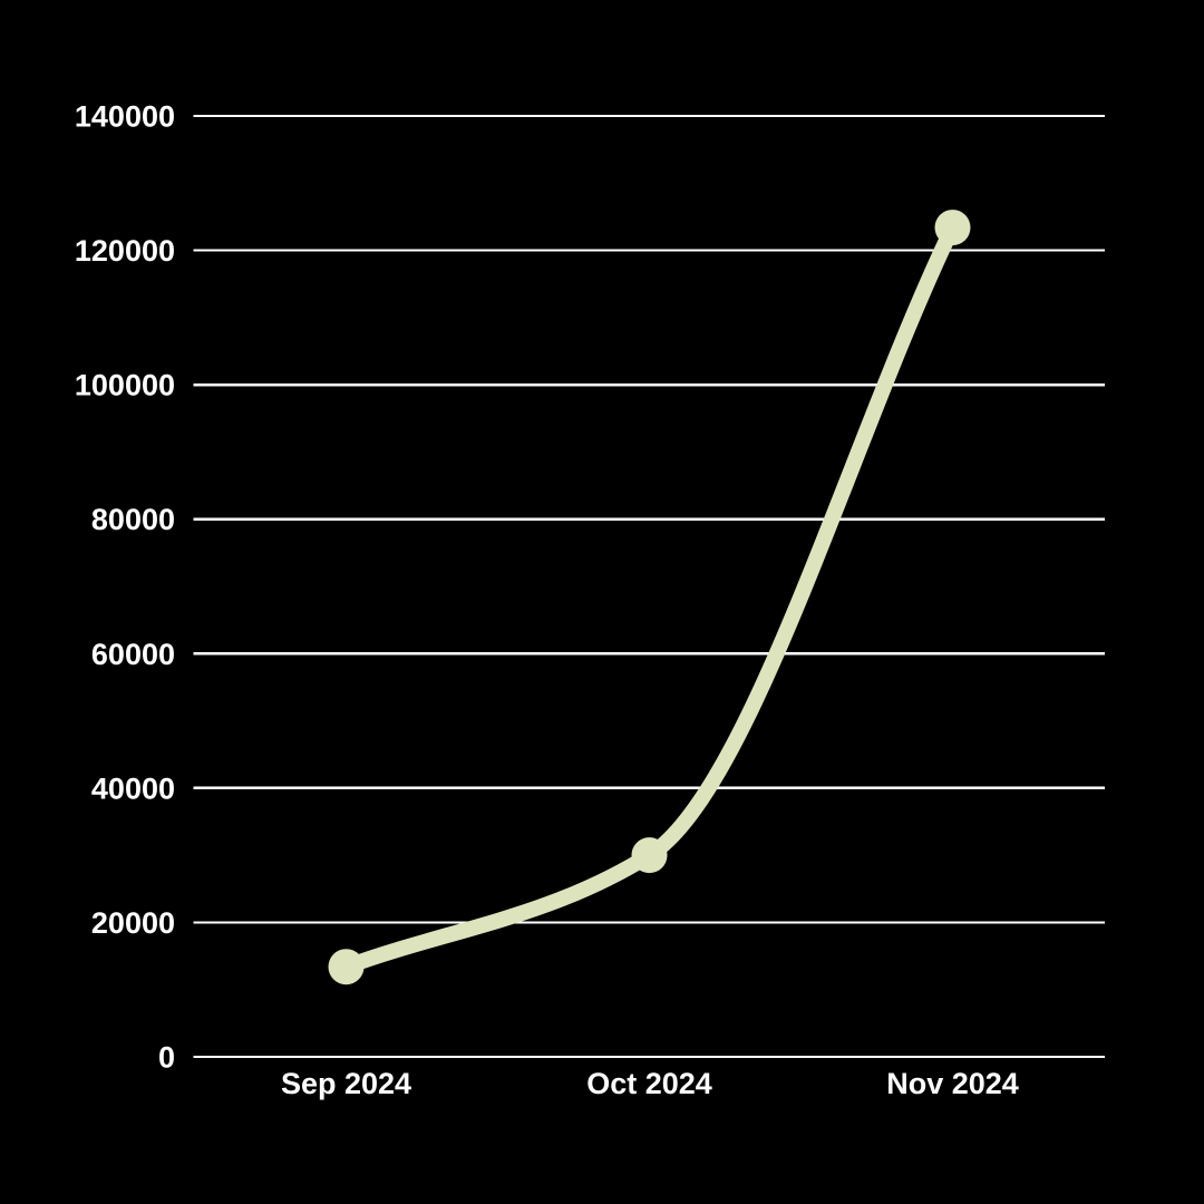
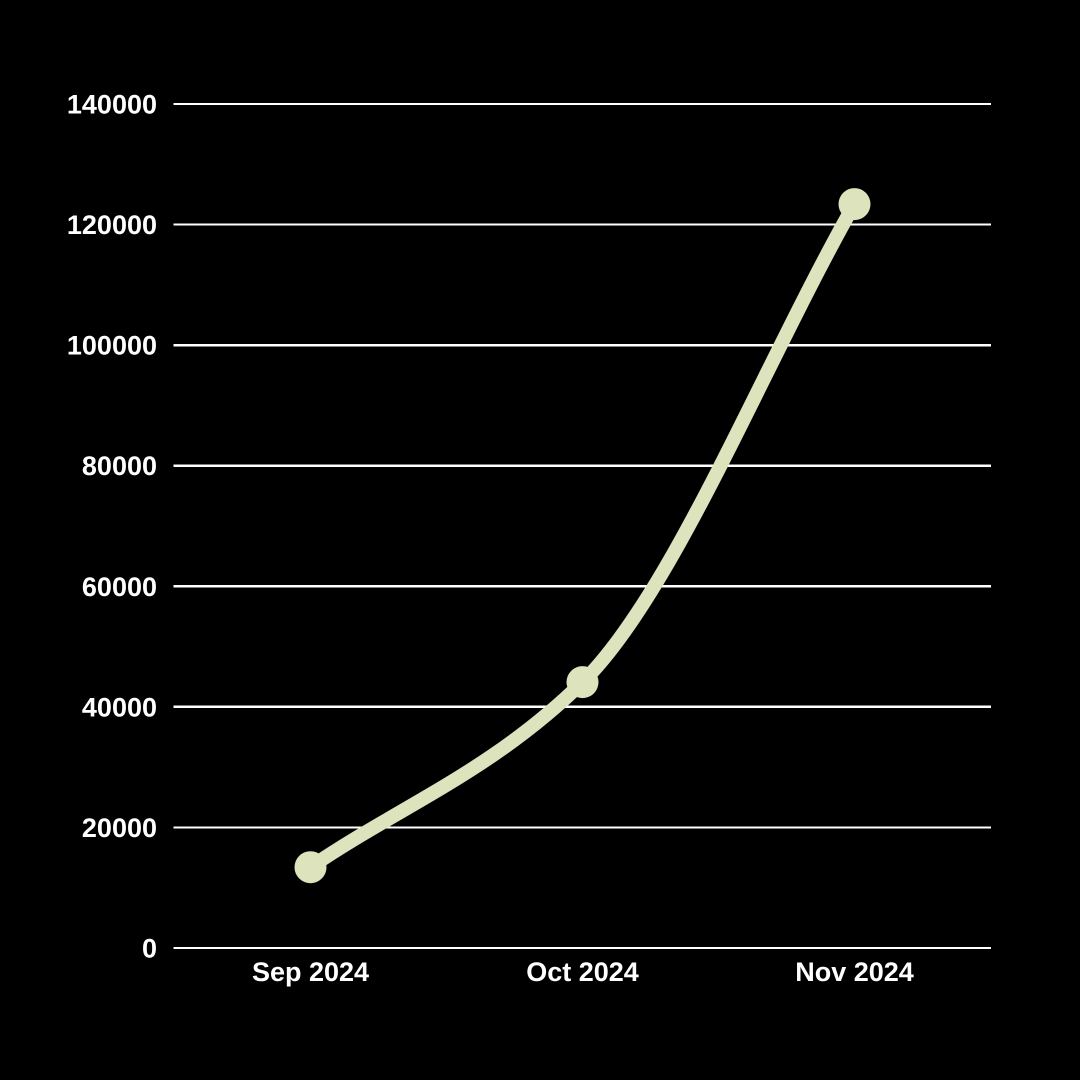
Oct 2024: 30000 -> 44000
